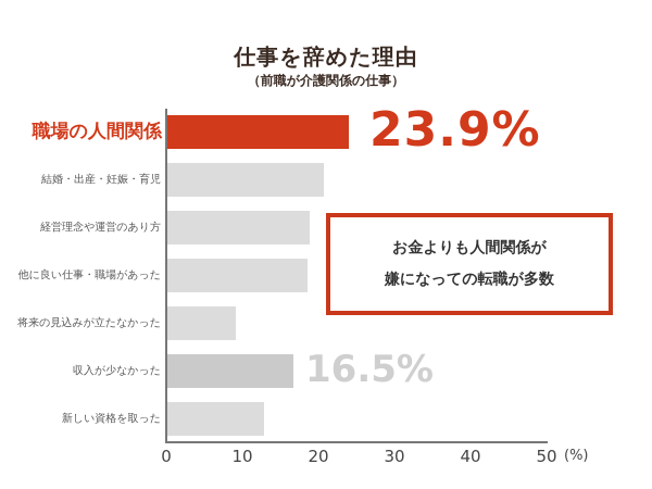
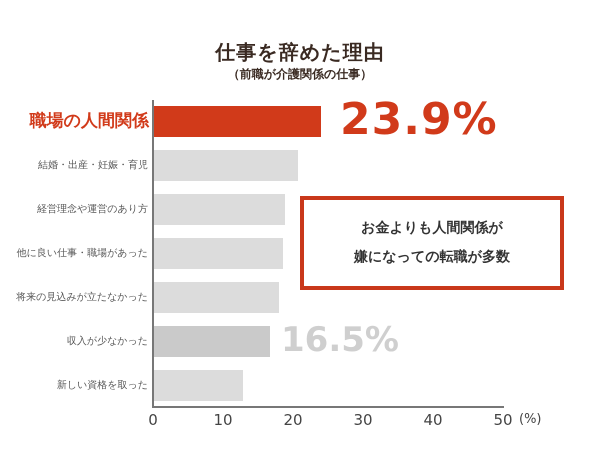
将来の見込みが立たなかった: 9 -> 18
